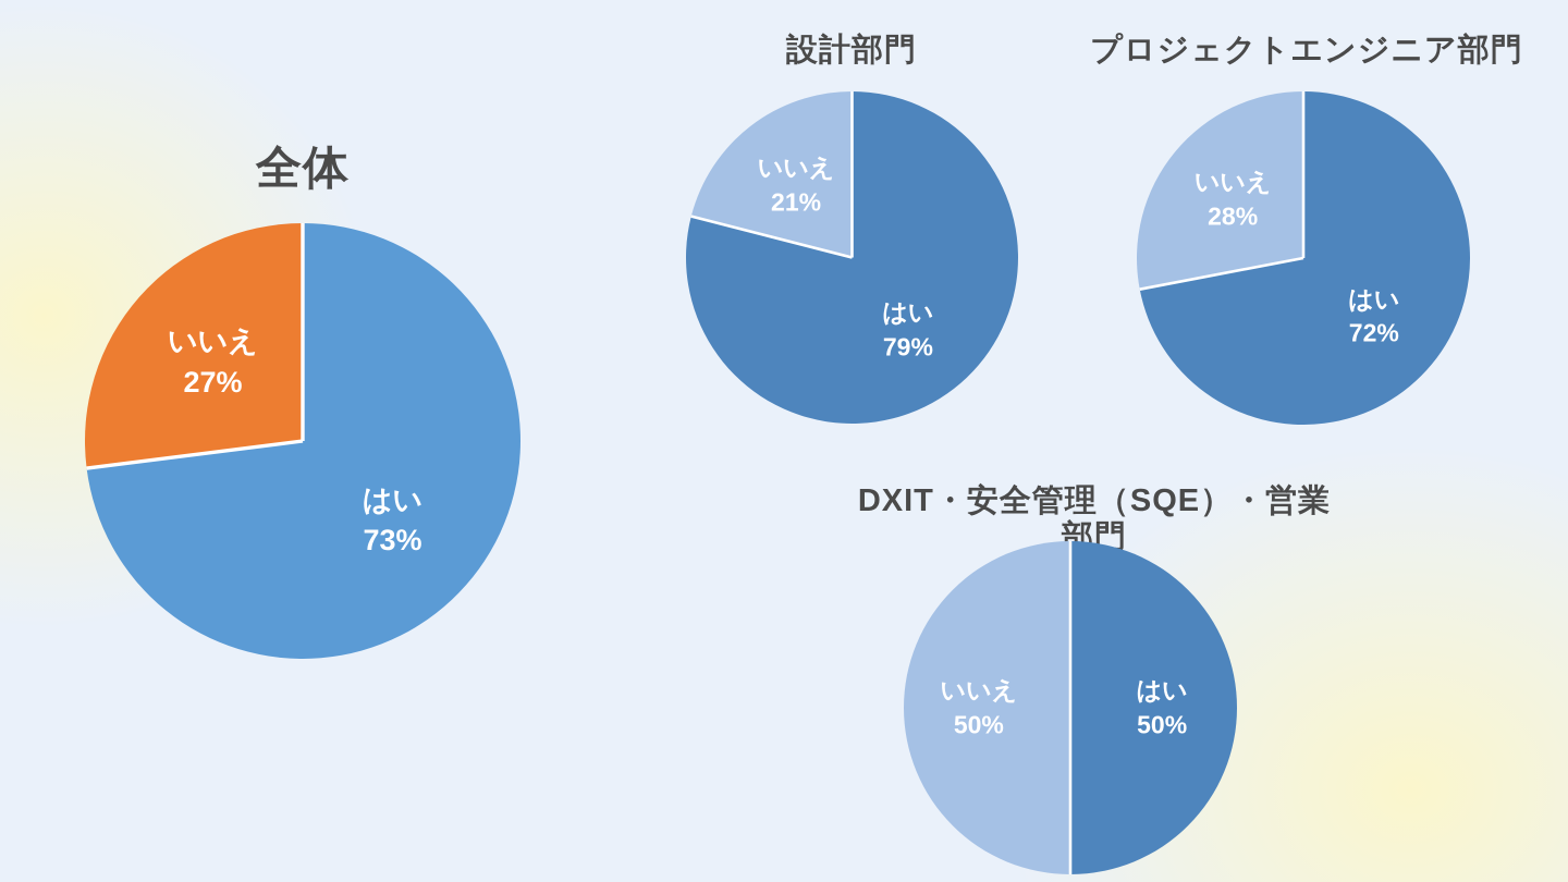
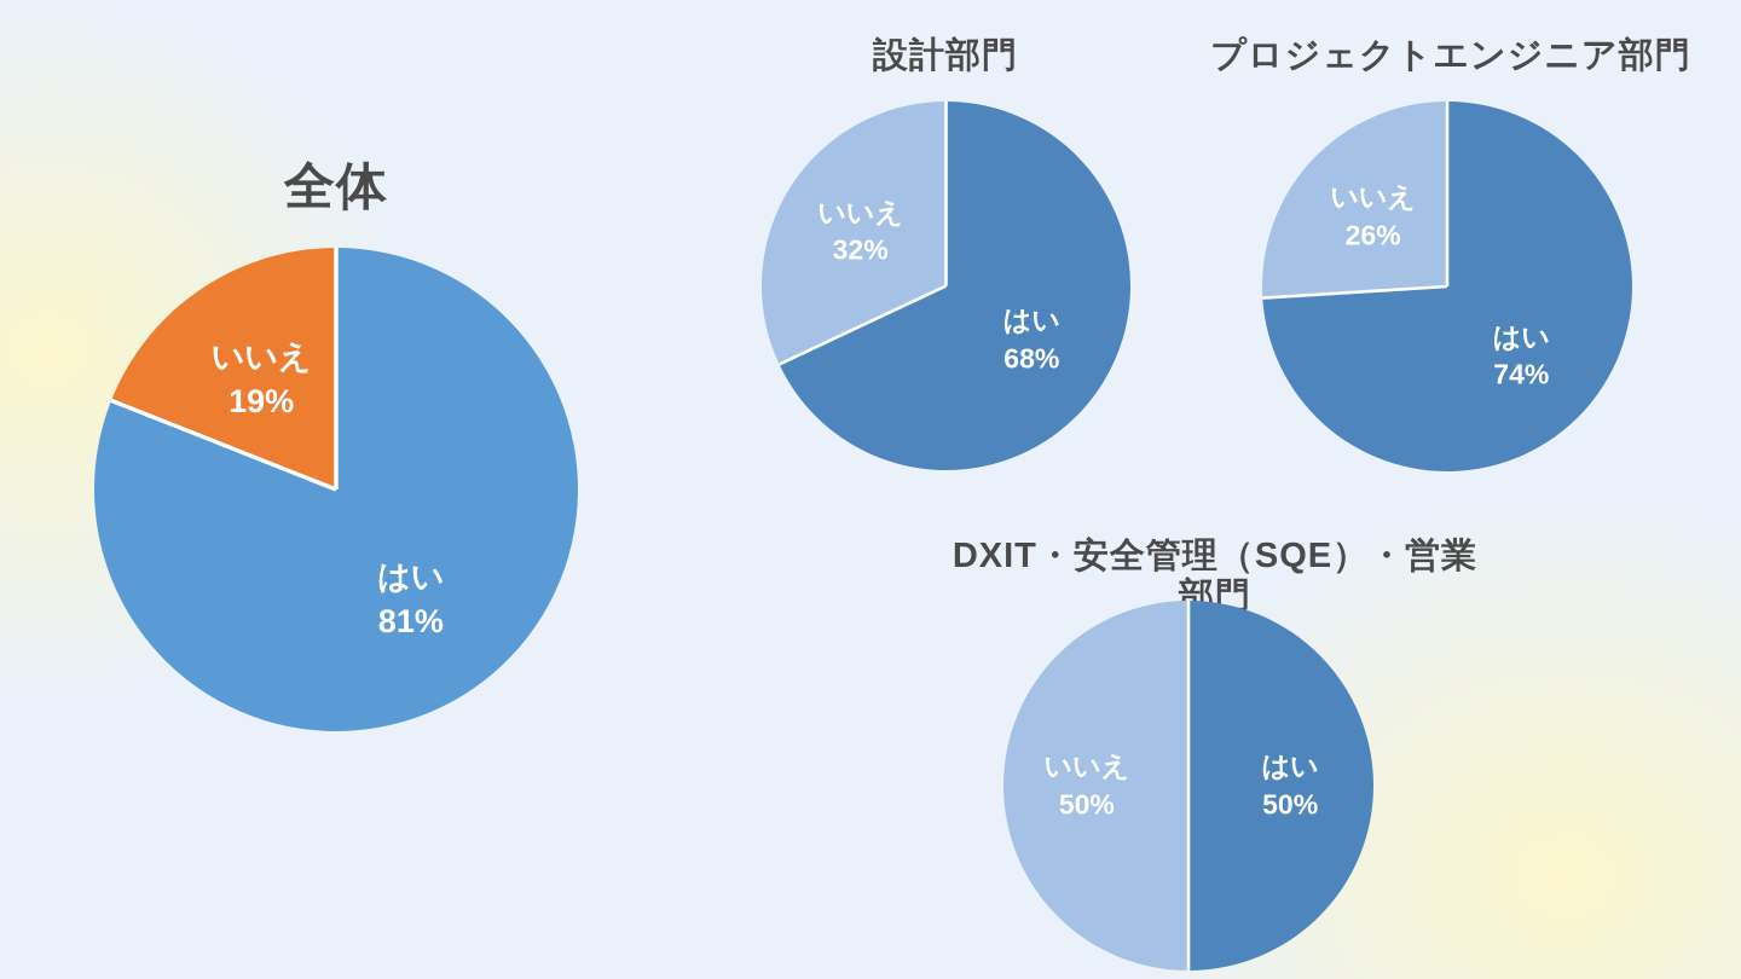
全体/はい: 73% -> 81%
全体/いいえ: 27% -> 19%
設計部門/はい: 79% -> 68%
設計部門/いいえ: 21% -> 32%
プロジェクトエンジニア部門/はい: 72% -> 74%
プロジェクトエンジニア部門/いいえ: 28% -> 26%
